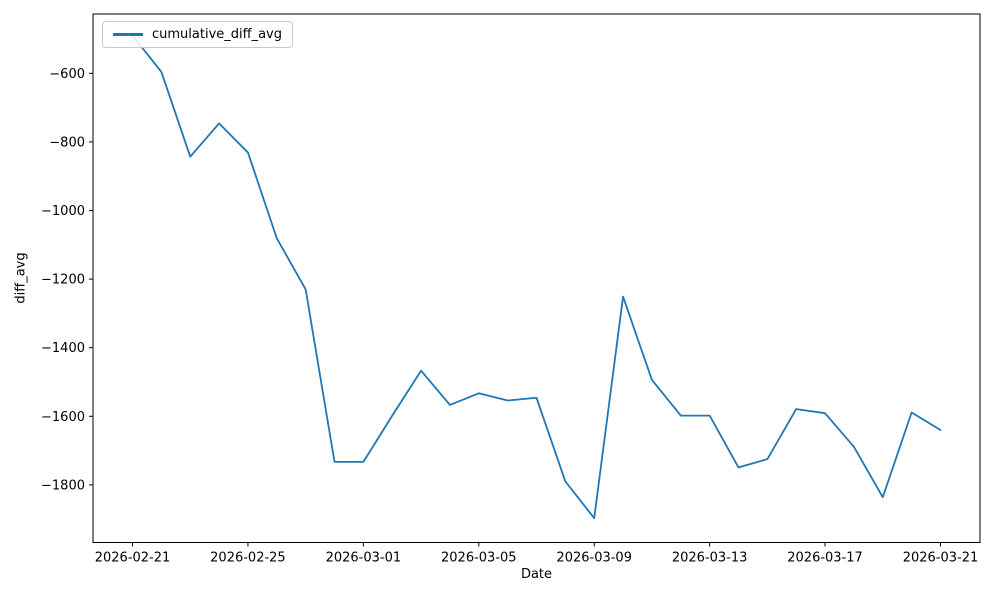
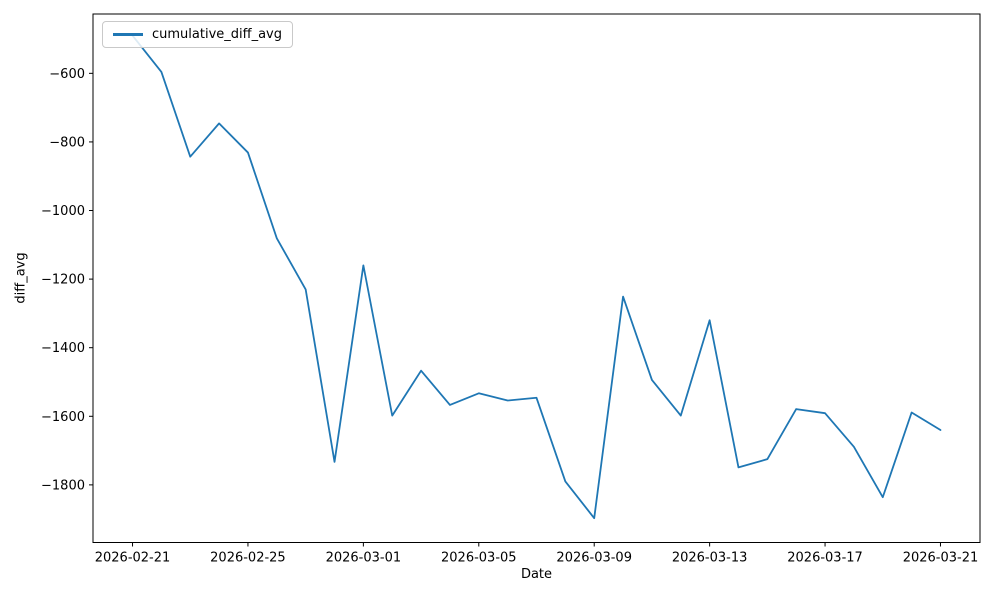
2026-03-01: -1730 -> -1160
2026-03-13: -1600 -> -1320
